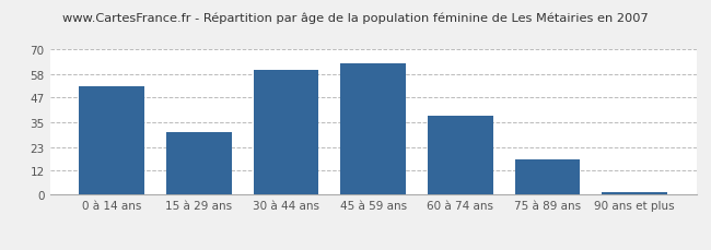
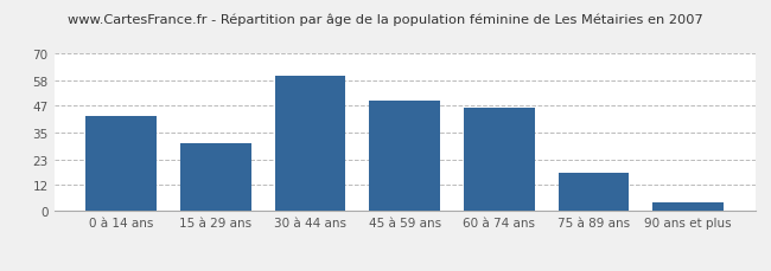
0 à 14 ans: 52 -> 42
45 à 59 ans: 63 -> 49
60 à 74 ans: 38 -> 46
90 ans et plus: 1 -> 4
